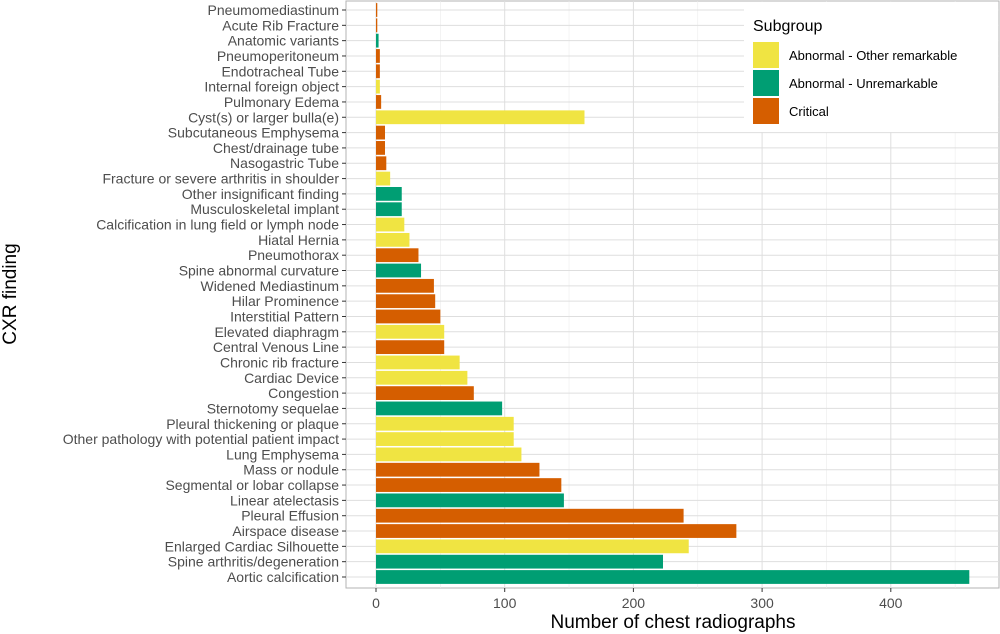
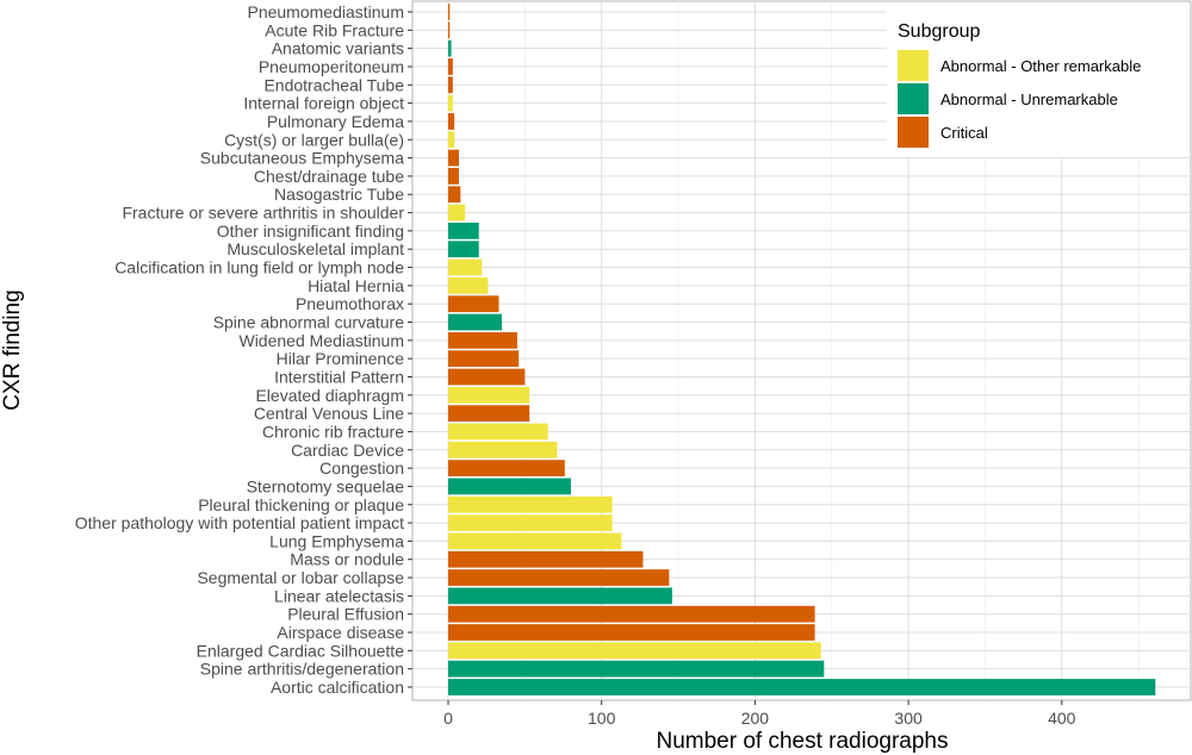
Cyst(s) or larger bulla(e): 162 -> 4
Sternotomy sequelae: 98 -> 80
Airspace disease: 280 -> 239
Spine arthritis/degeneration: 223 -> 245
